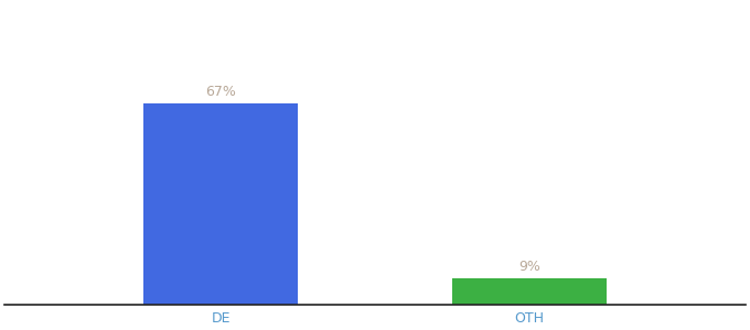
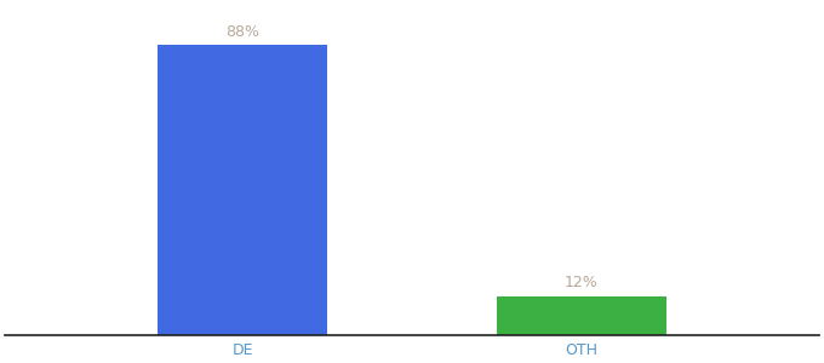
DE: 67% -> 88%
OTH: 9% -> 12%
